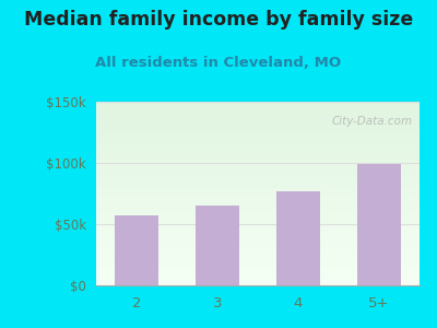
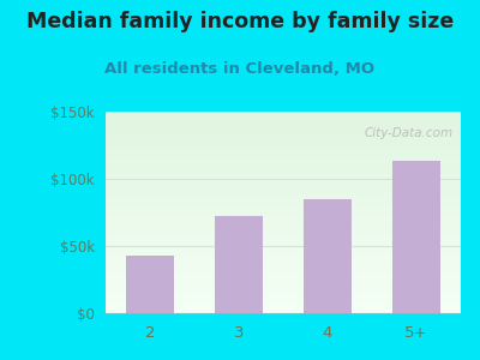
2: $57k -> $43k
3: $65k -> $72k
4: $77k -> $85k
5+: $99k -> $113k
